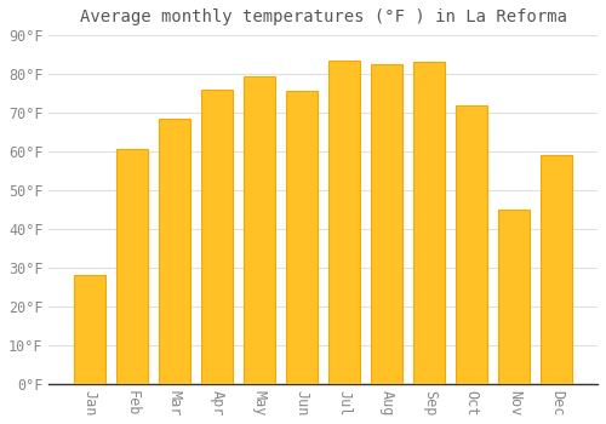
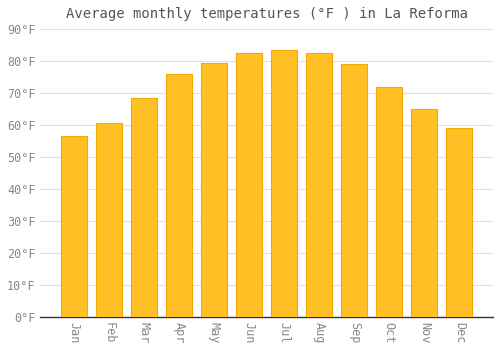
Jan: 28.0°F -> 56.5°F
Jun: 75.5°F -> 82.5°F
Sep: 83.0°F -> 79.0°F
Nov: 45.0°F -> 65.0°F
